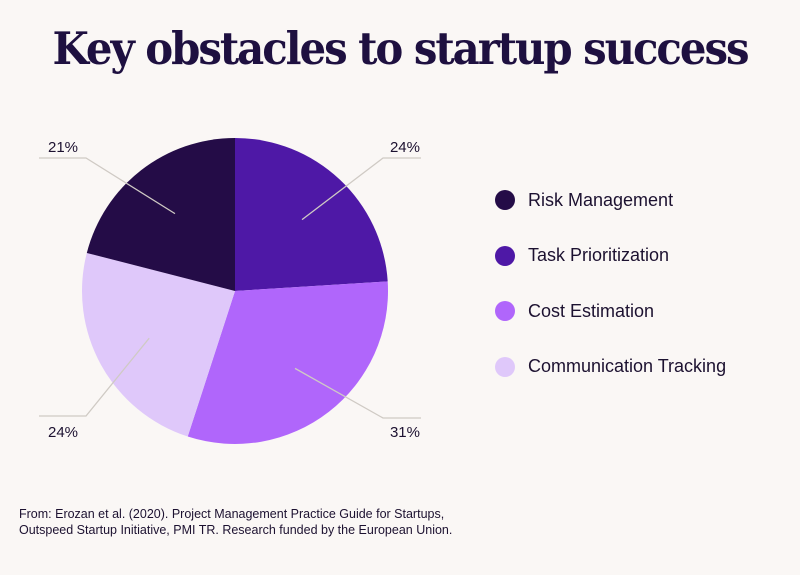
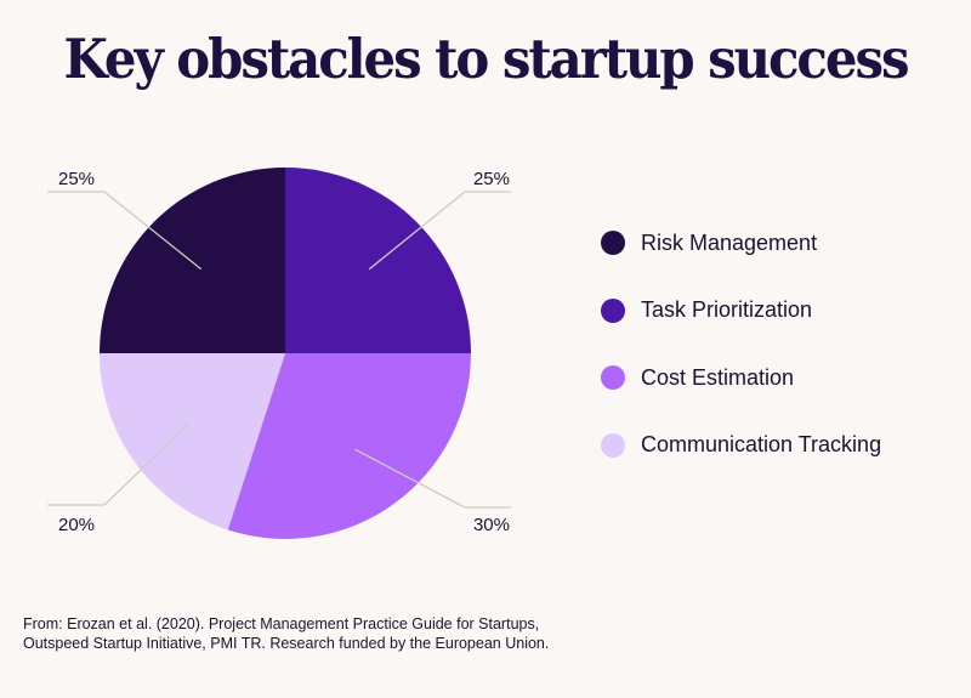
Task Prioritization: 24% -> 25%
Cost Estimation: 31% -> 30%
Communication Tracking: 24% -> 20%
Risk Management: 21% -> 25%
